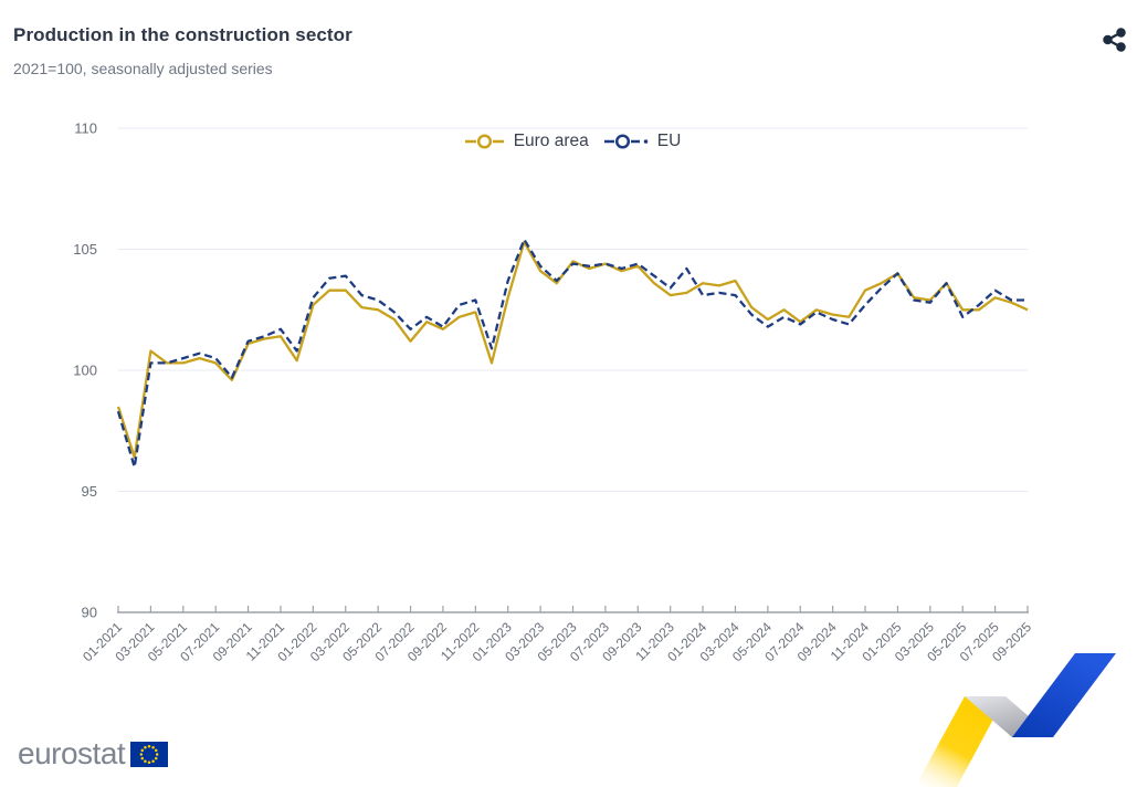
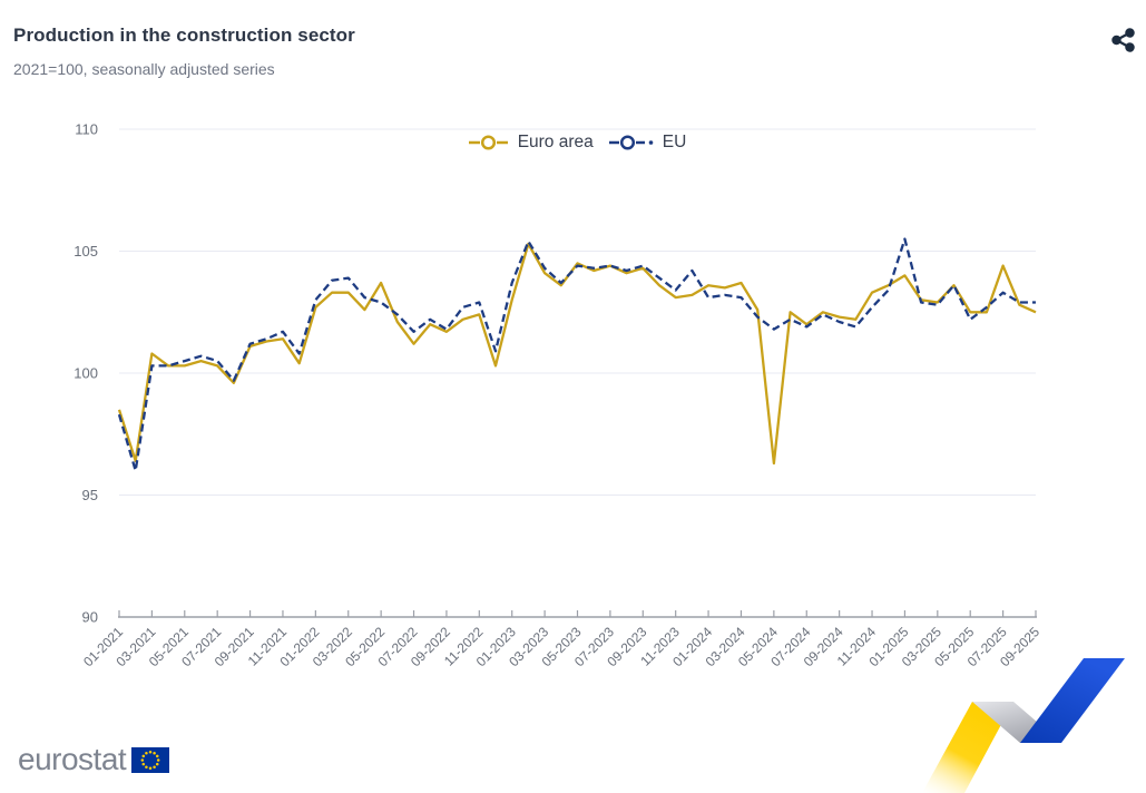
Euro area/05-2022: 102.5 -> 103.7
Euro area/05-2024: 102.1 -> 96.3
EU/01-2025: 104.0 -> 105.5
Euro area/07-2025: 103.0 -> 104.4
